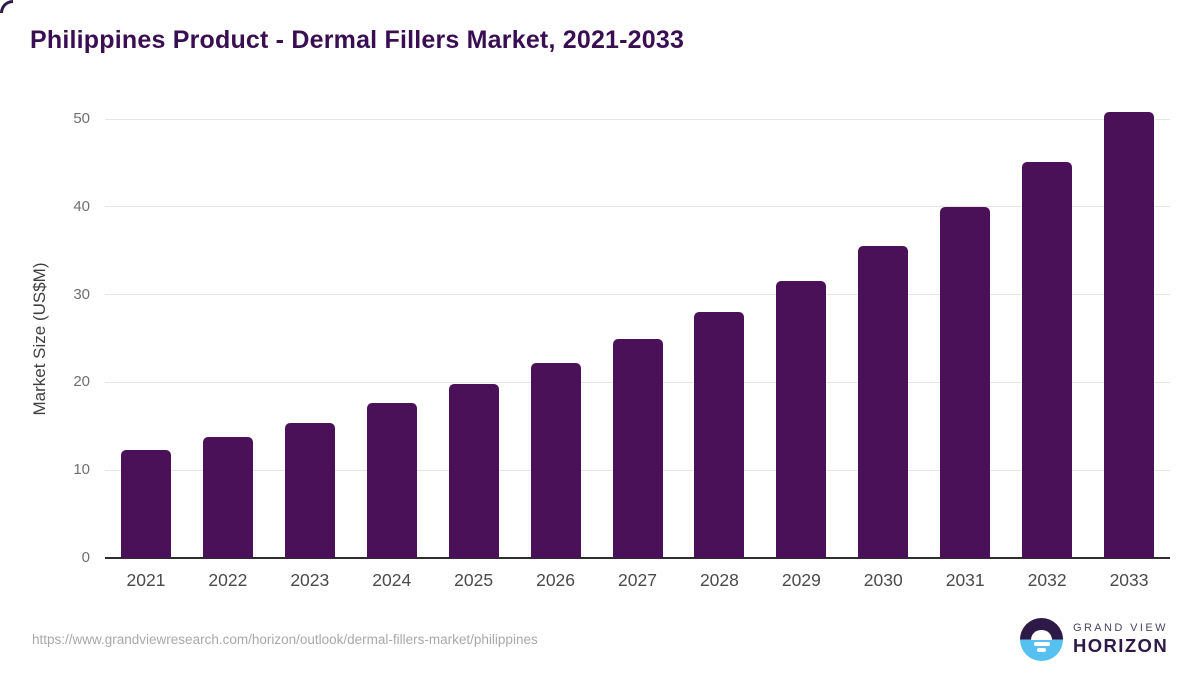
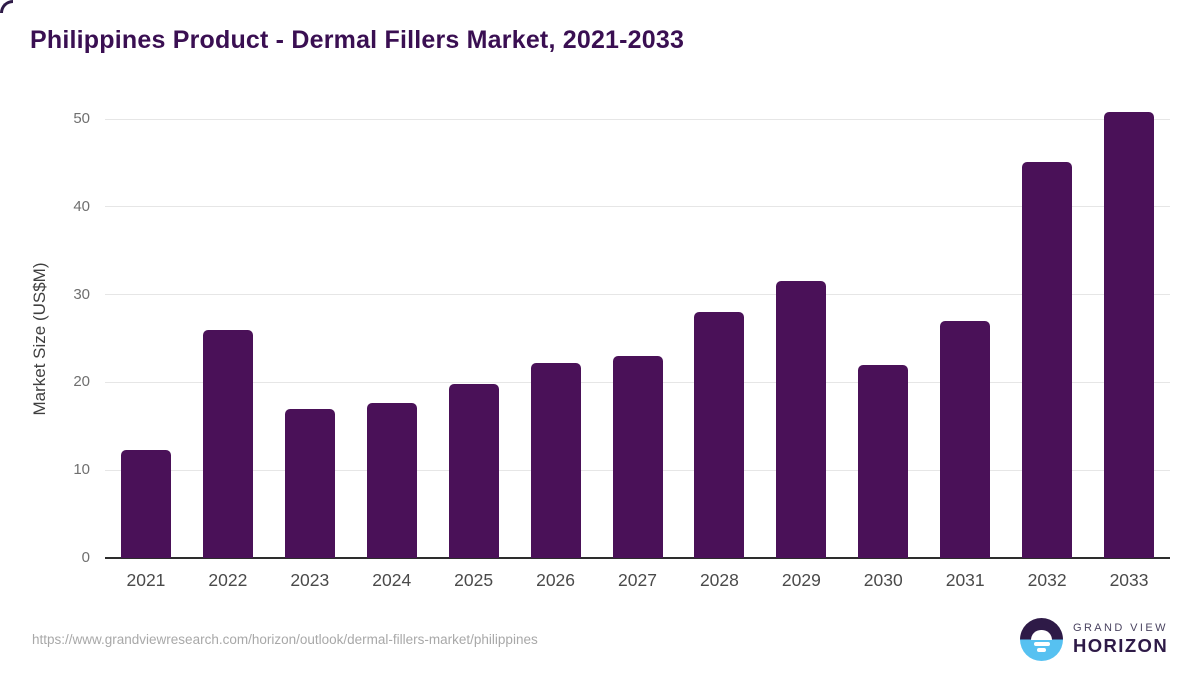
2022: 14 -> 26
2023: 15 -> 17
2027: 25 -> 23
2030: 36 -> 22
2031: 40 -> 27
